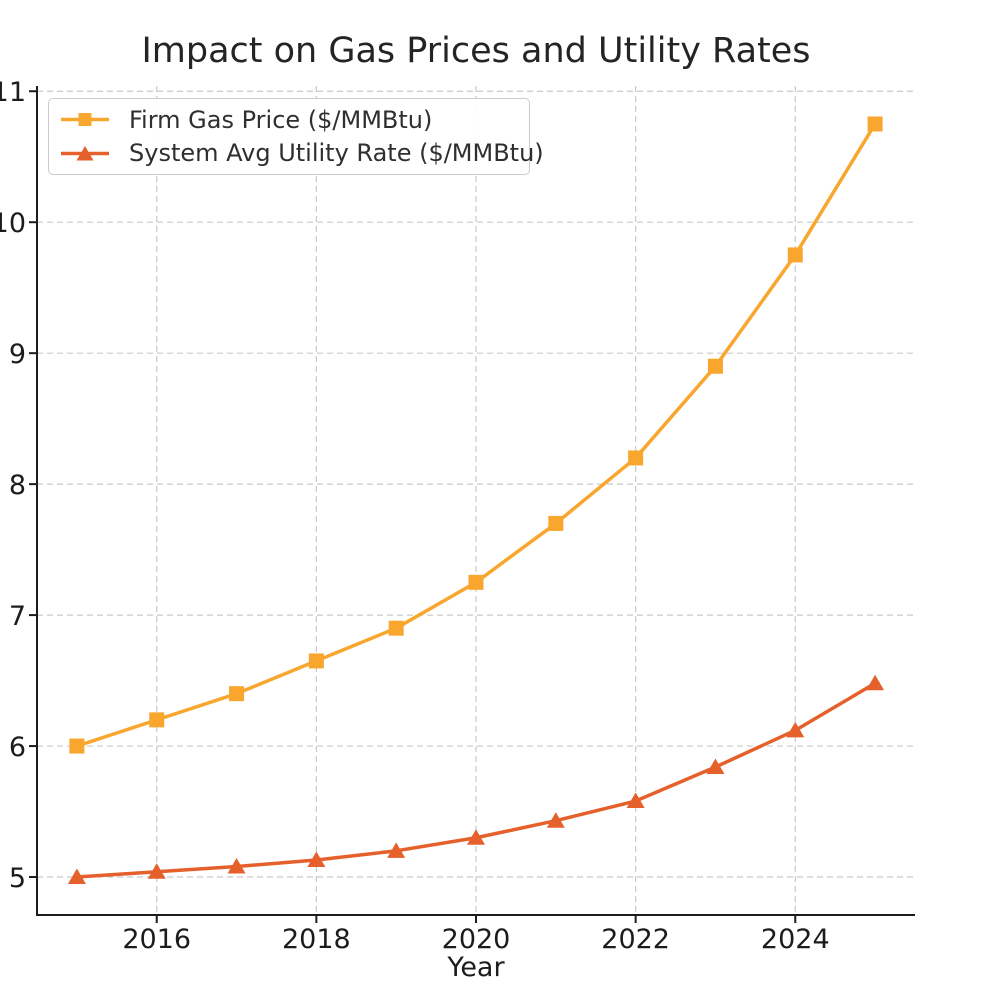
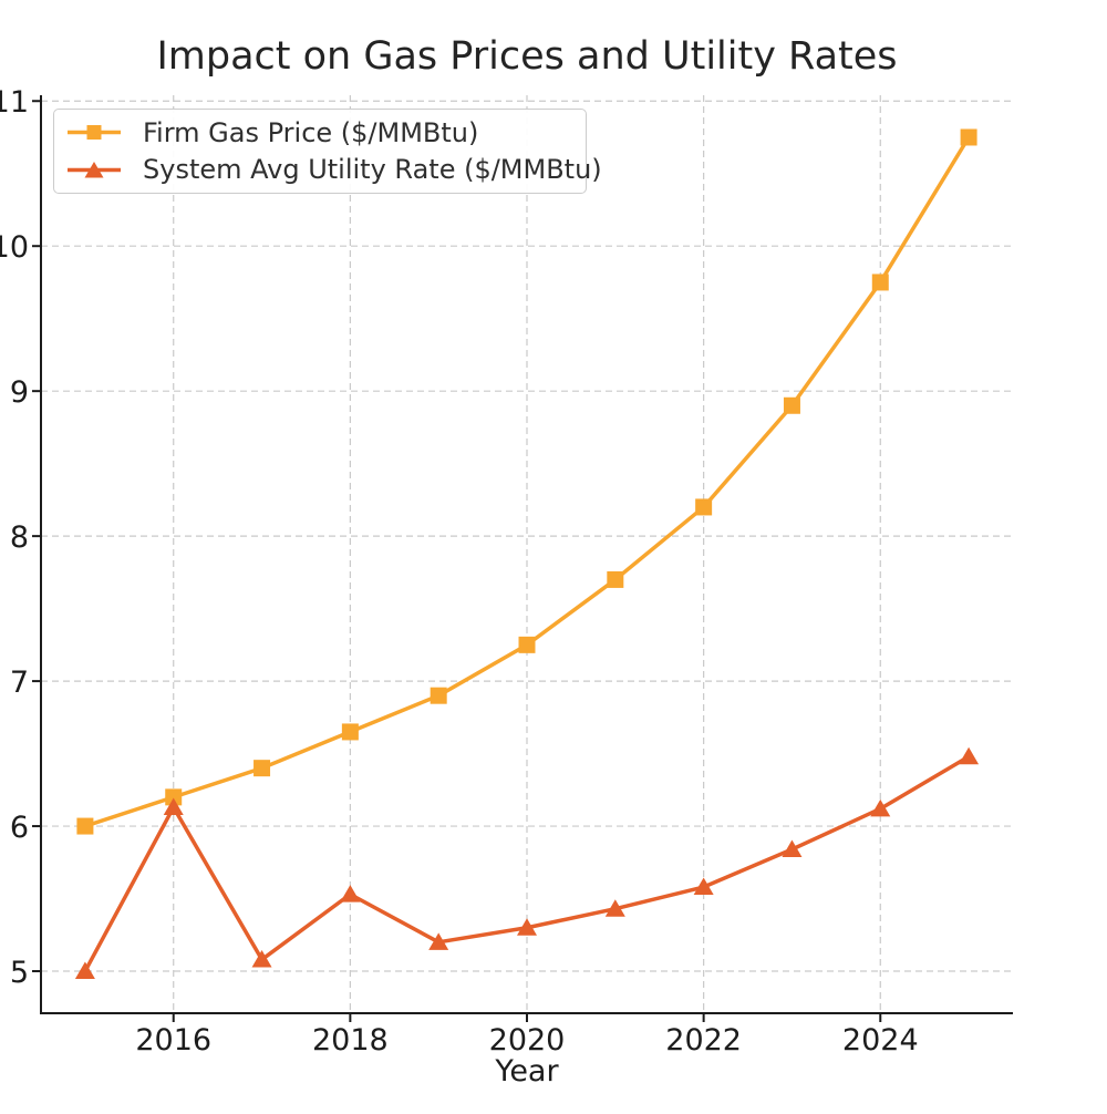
System Avg Utility Rate ($/MMBtu)/2016: 5.04 -> 6.13
System Avg Utility Rate ($/MMBtu)/2018: 5.13 -> 5.53
